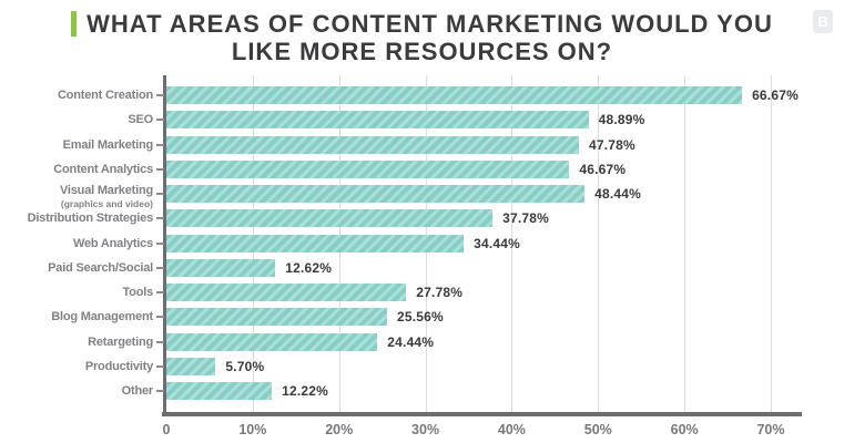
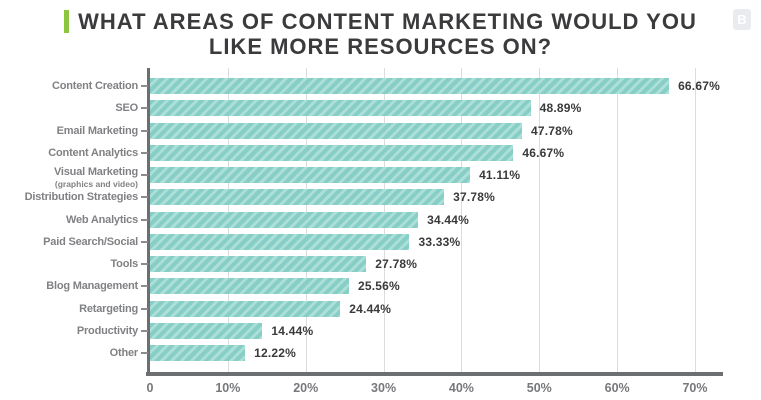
Visual Marketing: 48.44% -> 41.11%
Paid Search/Social: 12.62% -> 33.33%
Productivity: 5.70% -> 14.44%
